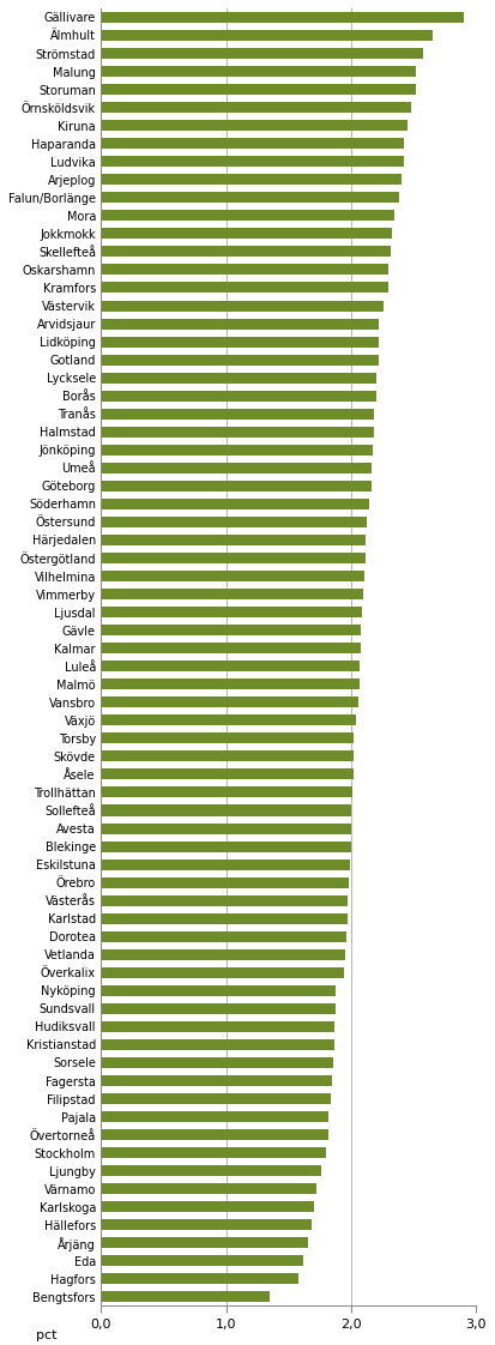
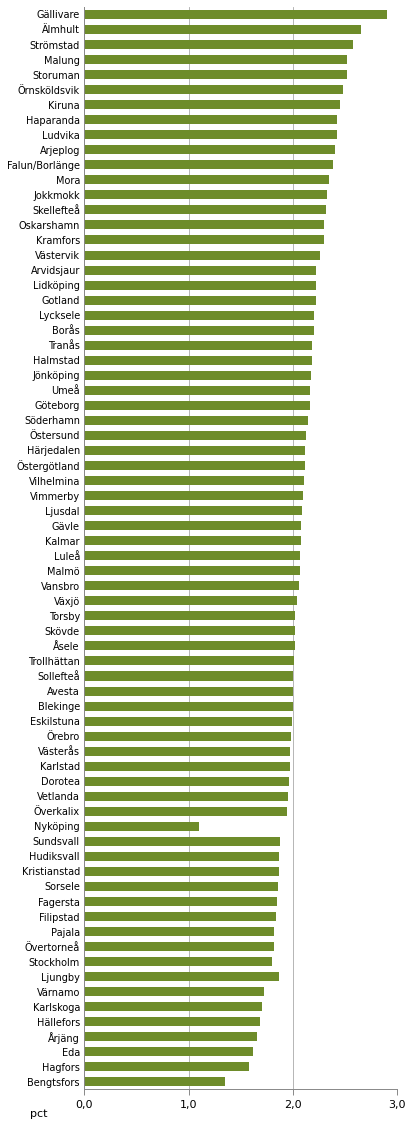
Nyköping: 1,88 -> 1,10
Ljungby: 1,76 -> 1,87
